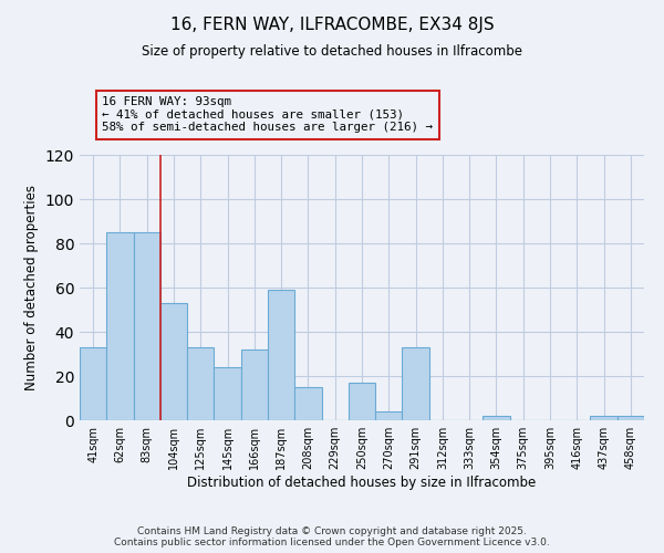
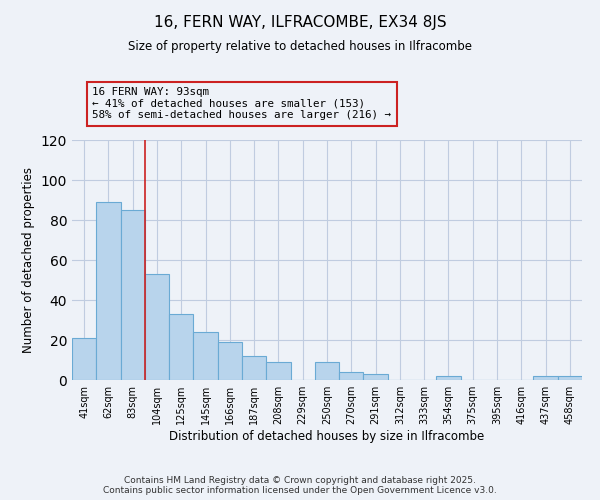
41sqm: 33 -> 21
62sqm: 85 -> 89
166sqm: 32 -> 19
187sqm: 59 -> 12
208sqm: 15 -> 9
250sqm: 17 -> 9
291sqm: 33 -> 3
